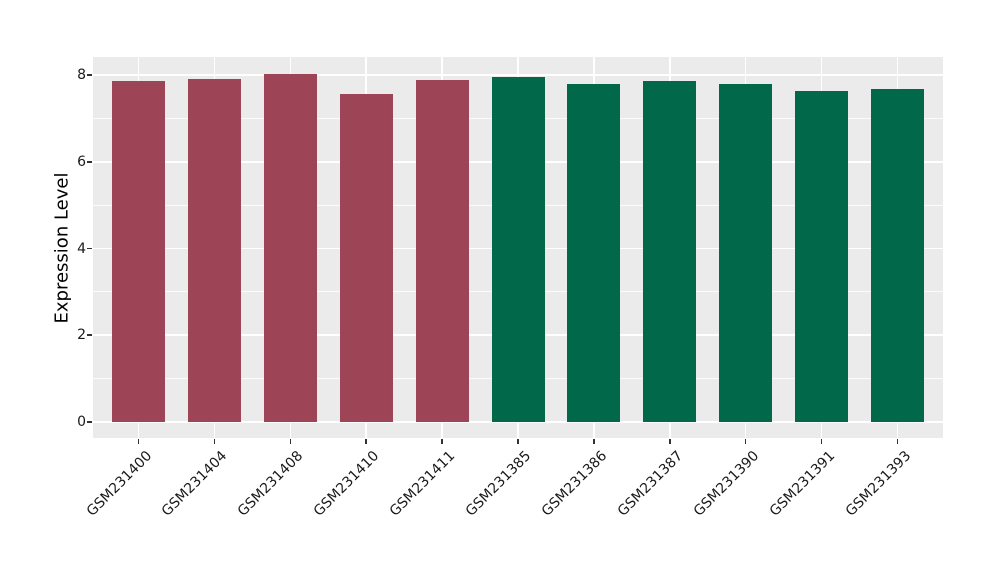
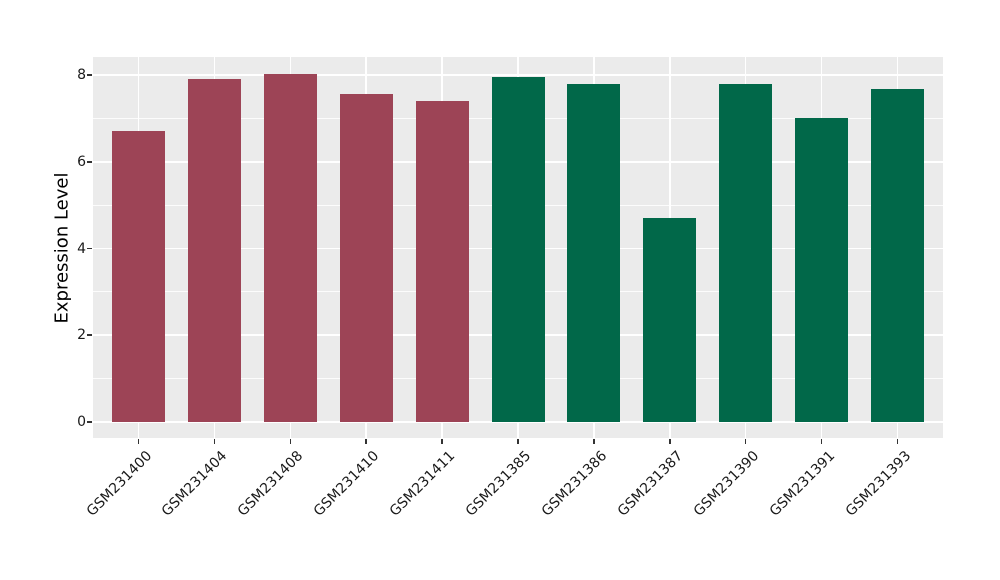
GSM231400: 7.9 -> 6.7
GSM231411: 7.9 -> 7.4
GSM231387: 7.9 -> 4.7
GSM231391: 7.6 -> 7.0
